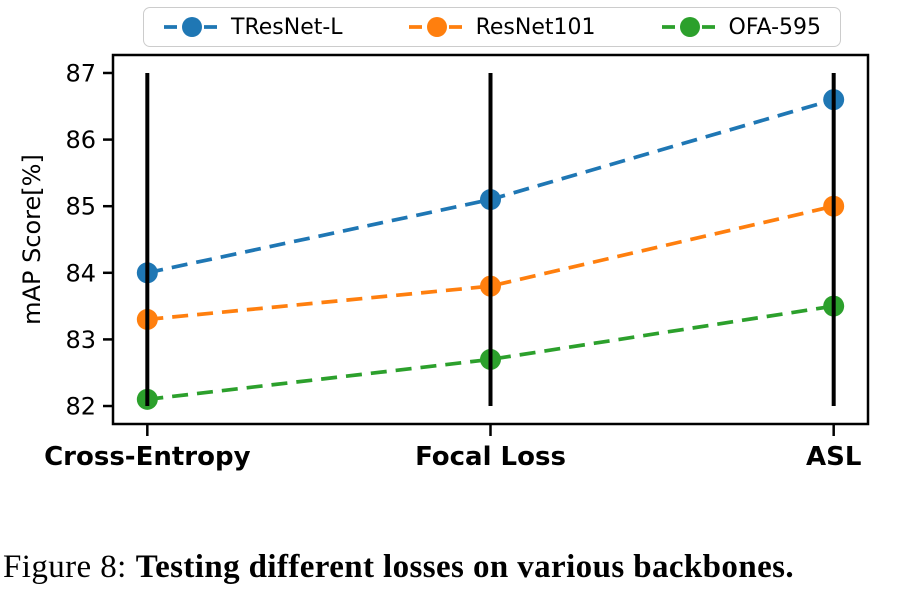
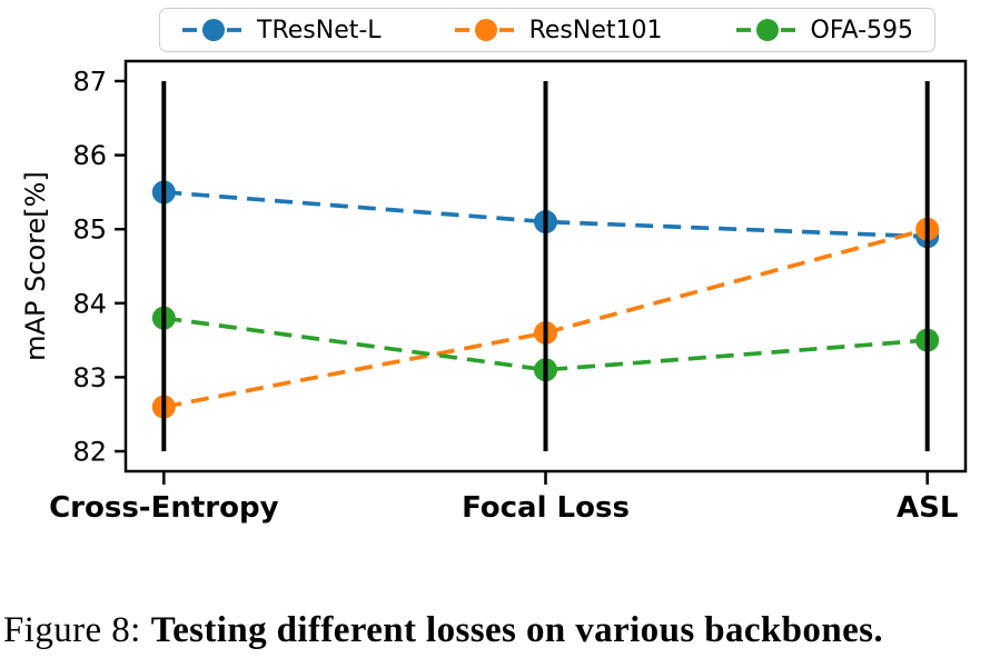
TResNet-L/Cross-Entropy: 84.0 -> 85.5
ResNet101/Cross-Entropy: 83.3 -> 82.6
OFA-595/Cross-Entropy: 82.1 -> 83.8
ResNet101/Focal Loss: 83.8 -> 83.6
OFA-595/Focal Loss: 82.7 -> 83.1
TResNet-L/ASL: 86.6 -> 84.9
